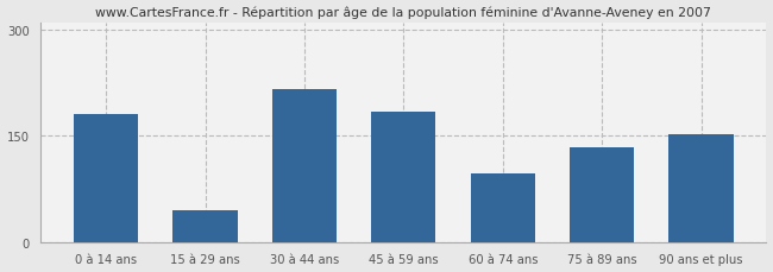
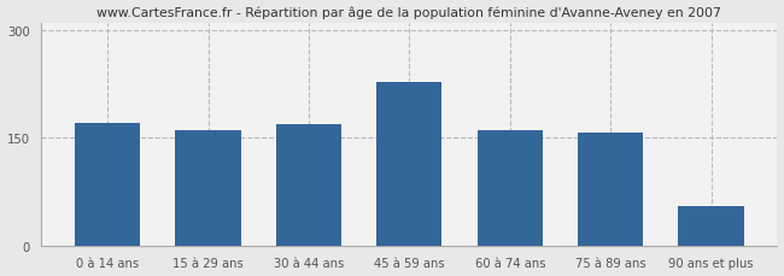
0 à 14 ans: 180 -> 170
15 à 29 ans: 44 -> 160
30 à 44 ans: 216 -> 168
45 à 59 ans: 184 -> 228
60 à 74 ans: 96 -> 160
75 à 89 ans: 134 -> 157
90 ans et plus: 152 -> 55
